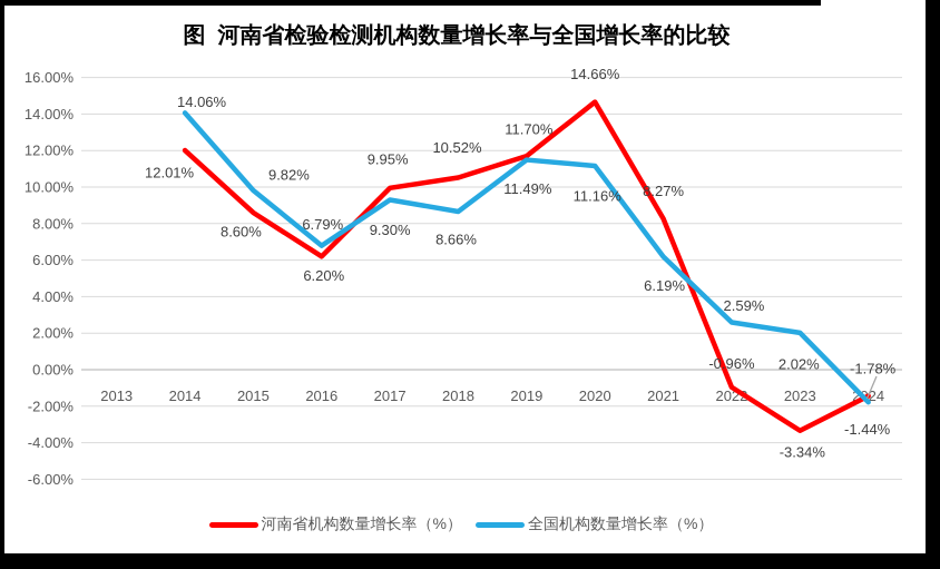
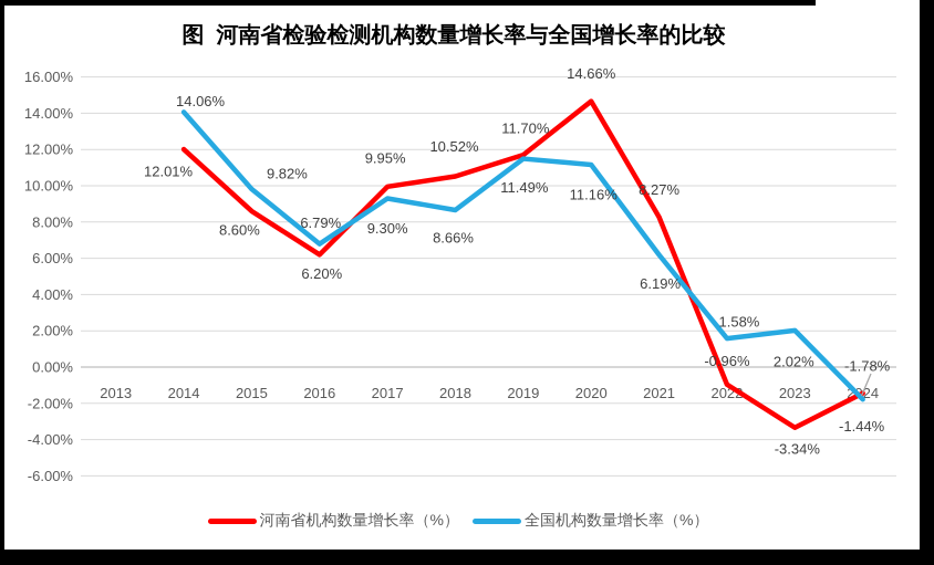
全国机构数量增长率（%）/2022: 2.59% -> 1.58%
